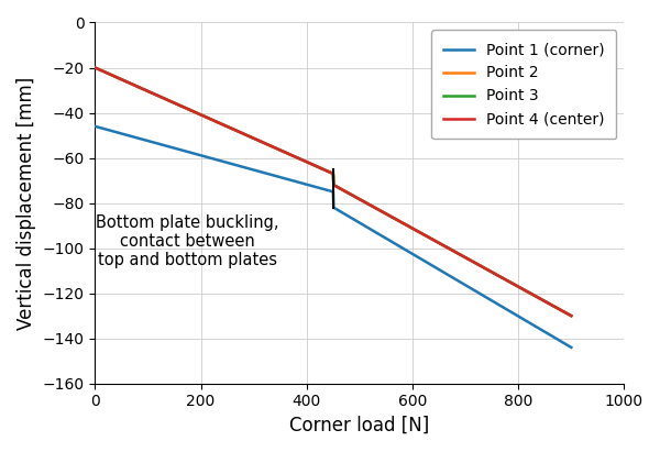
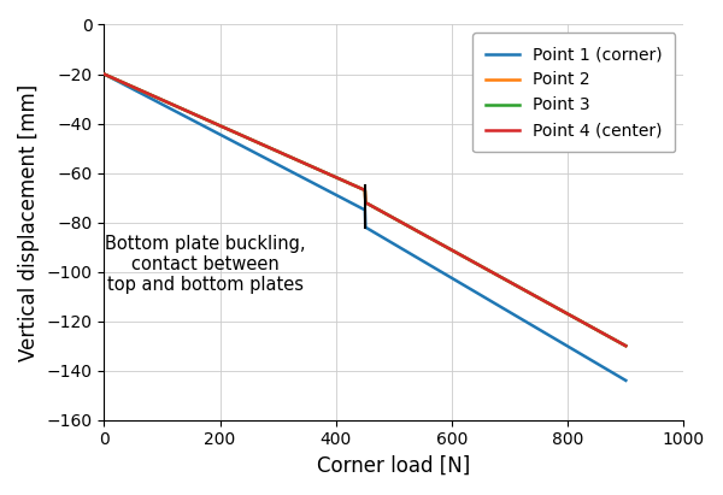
Point 1 (corner)/0: -46 -> -20
